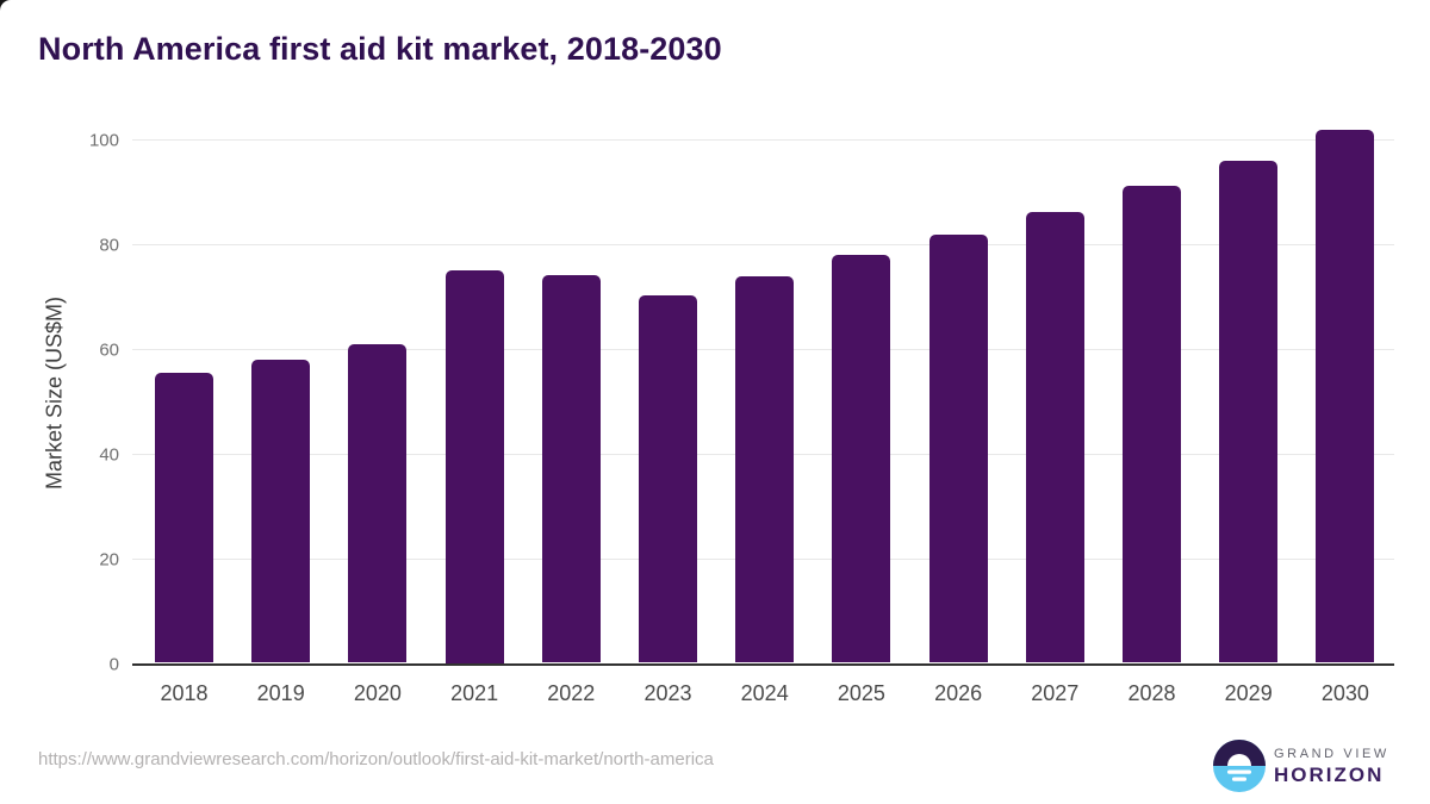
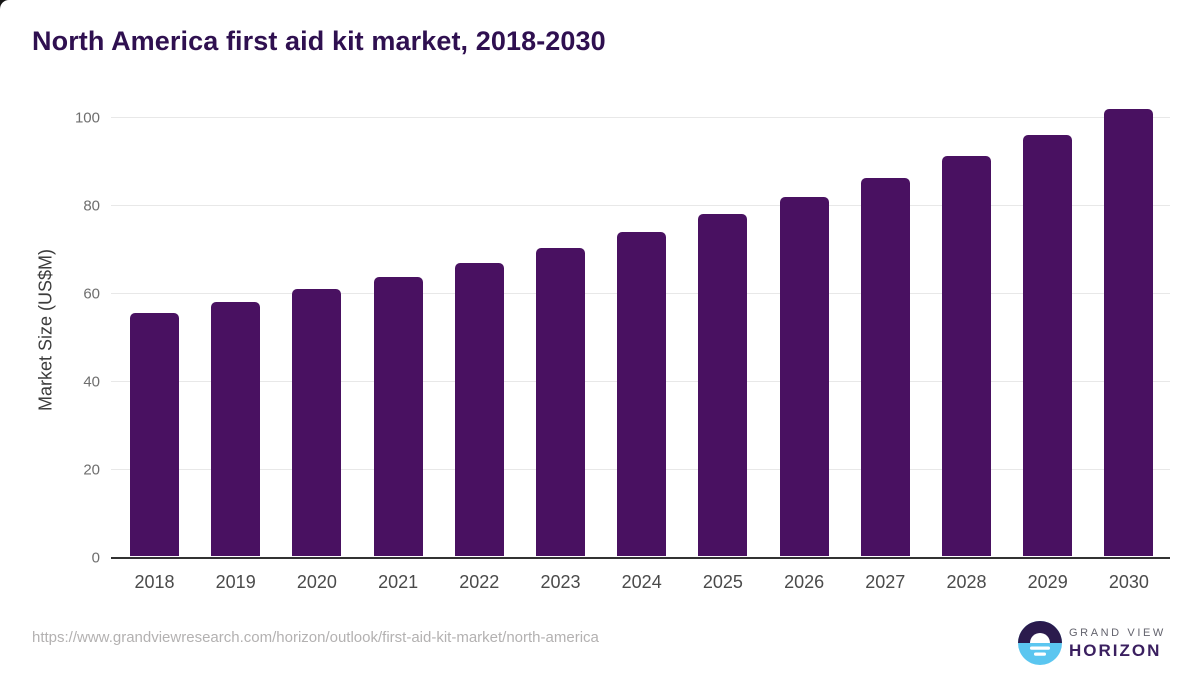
2021: 75 -> 64
2022: 74 -> 67
